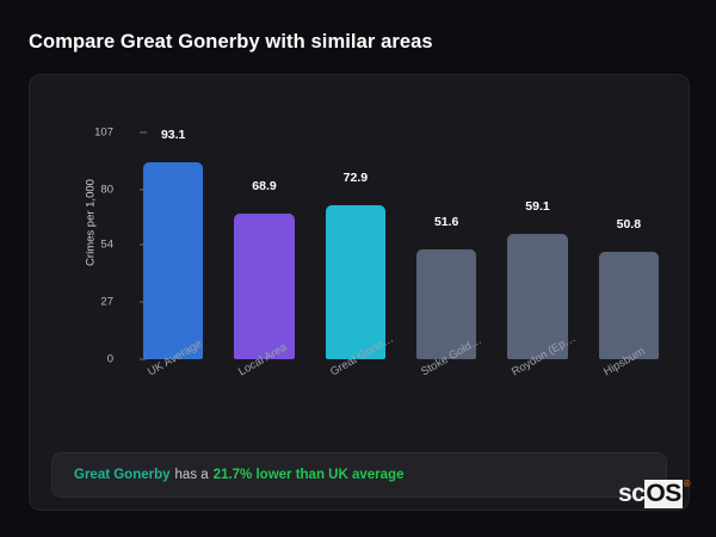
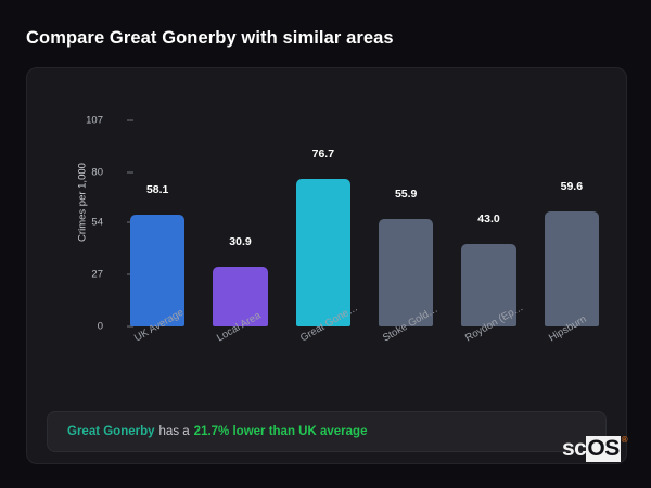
UK Average: 93.1 -> 58.1
Local Area: 68.9 -> 30.9
Great Gone…: 72.9 -> 76.7
Stoke Gold…: 51.6 -> 55.9
Roydon (Ep…: 59.1 -> 43.0
Hipsburn: 50.8 -> 59.6
